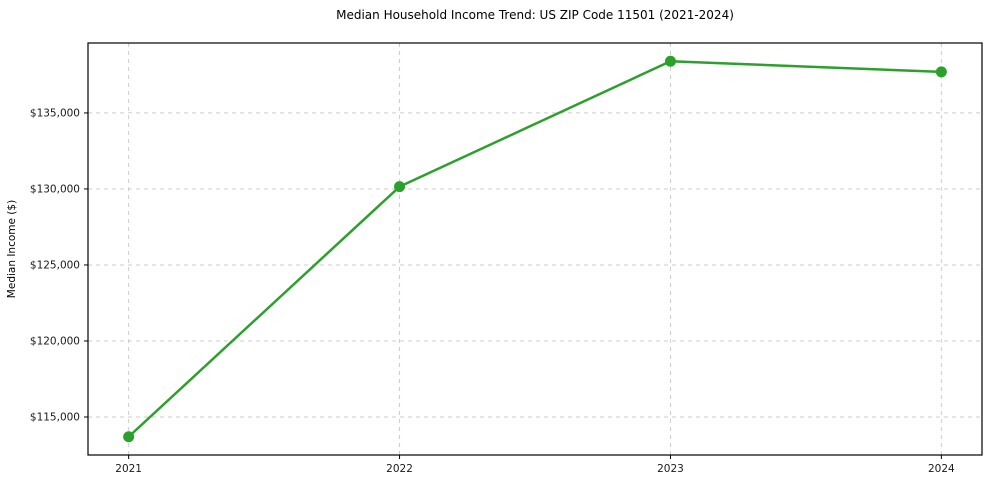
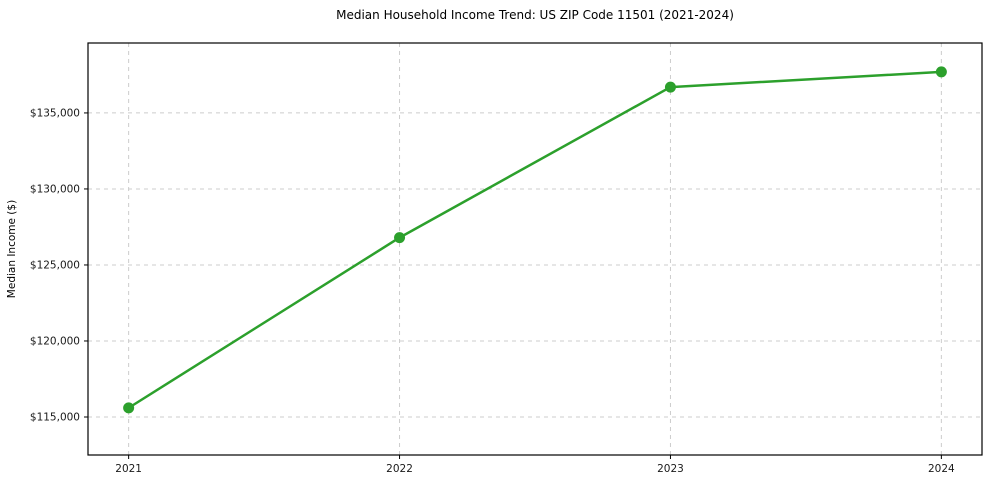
2021: $113700 -> $115600
2022: $130200 -> $126800
2023: $138400 -> $136700
